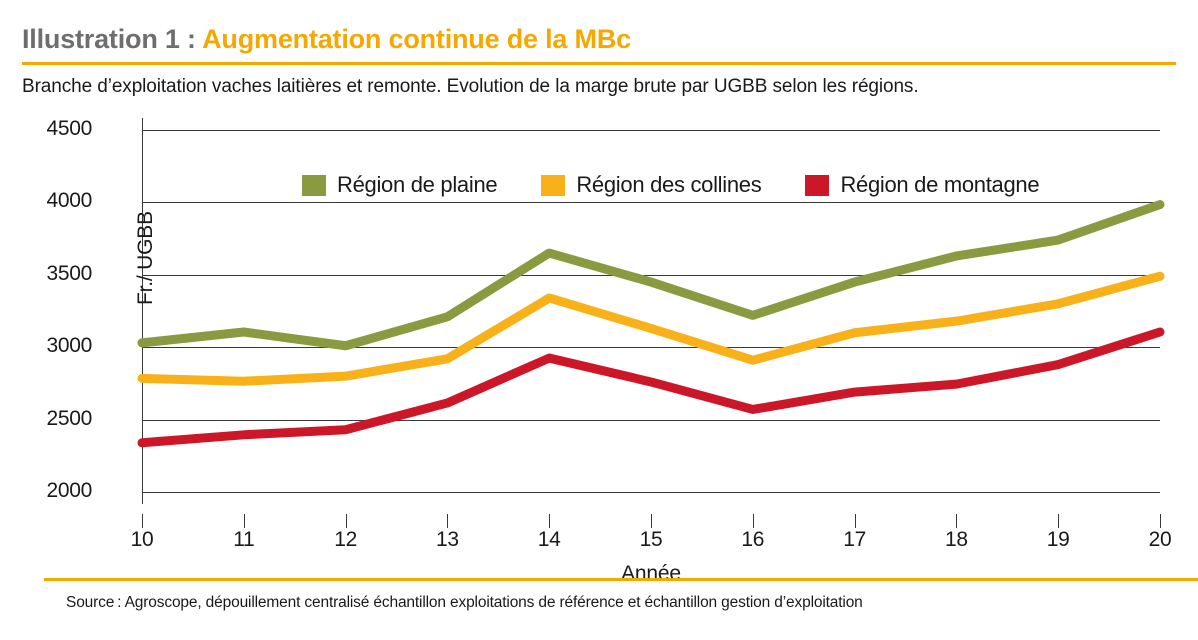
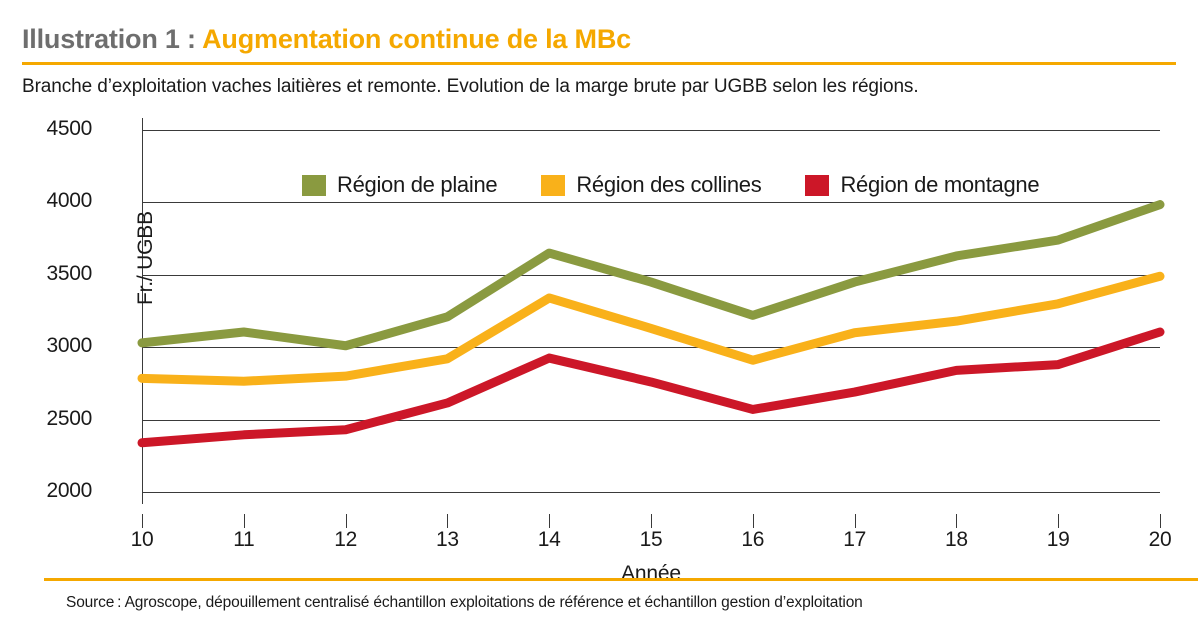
Région de montagne/18: 2740 -> 2840
